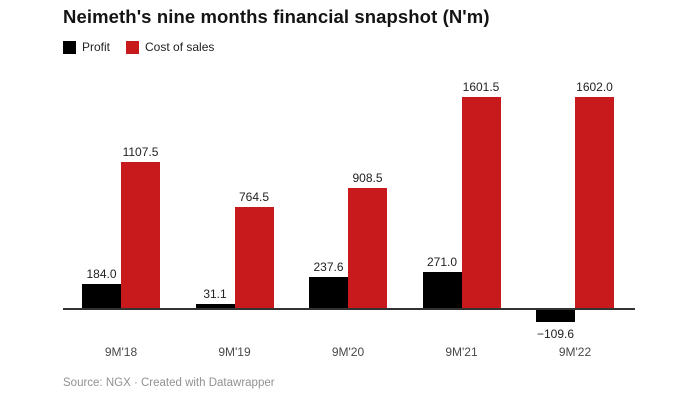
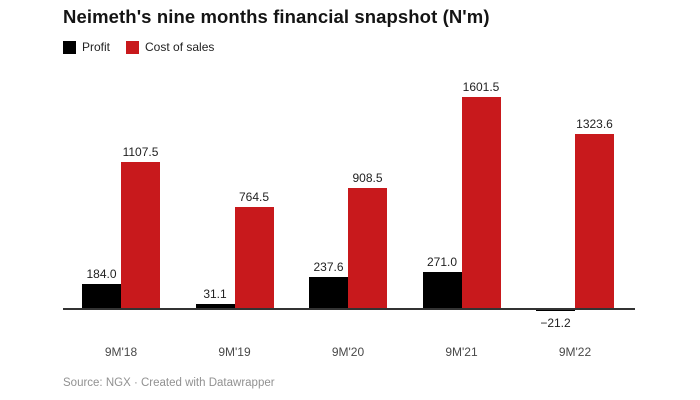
Profit/9M'22: −109.6 -> −21.2
Cost of sales/9M'22: 1602.0 -> 1323.6
